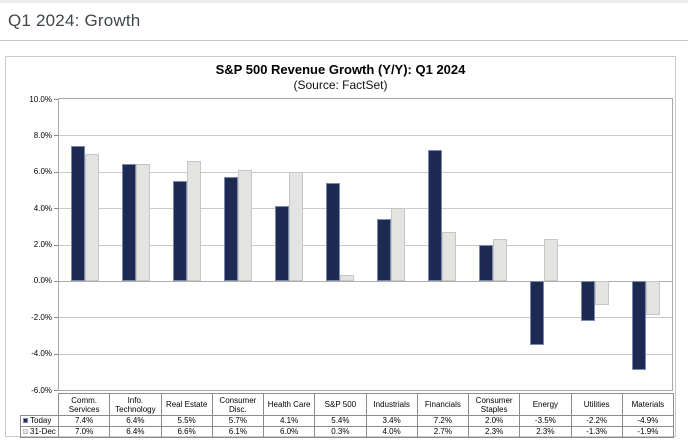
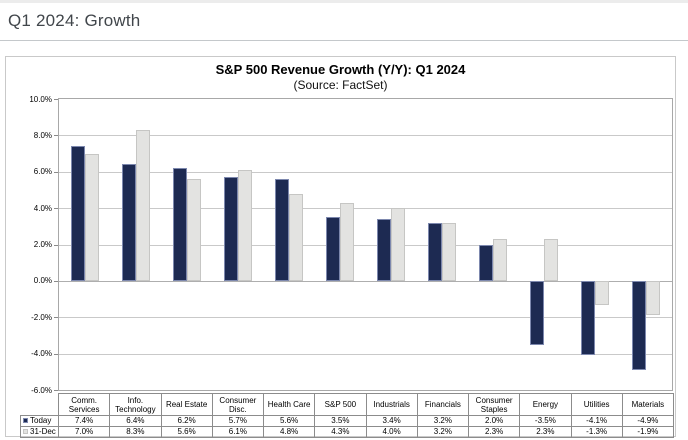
31-Dec/Info. Technology: 6.4% -> 8.3%
Today/Real Estate: 5.5% -> 6.2%
31-Dec/Real Estate: 6.6% -> 5.6%
Today/Health Care: 4.1% -> 5.6%
31-Dec/Health Care: 6.0% -> 4.8%
Today/S&P 500: 5.4% -> 3.5%
31-Dec/S&P 500: 0.3% -> 4.3%
Today/Financials: 7.2% -> 3.2%
31-Dec/Financials: 2.7% -> 3.2%
Today/Utilities: -2.2% -> -4.1%
